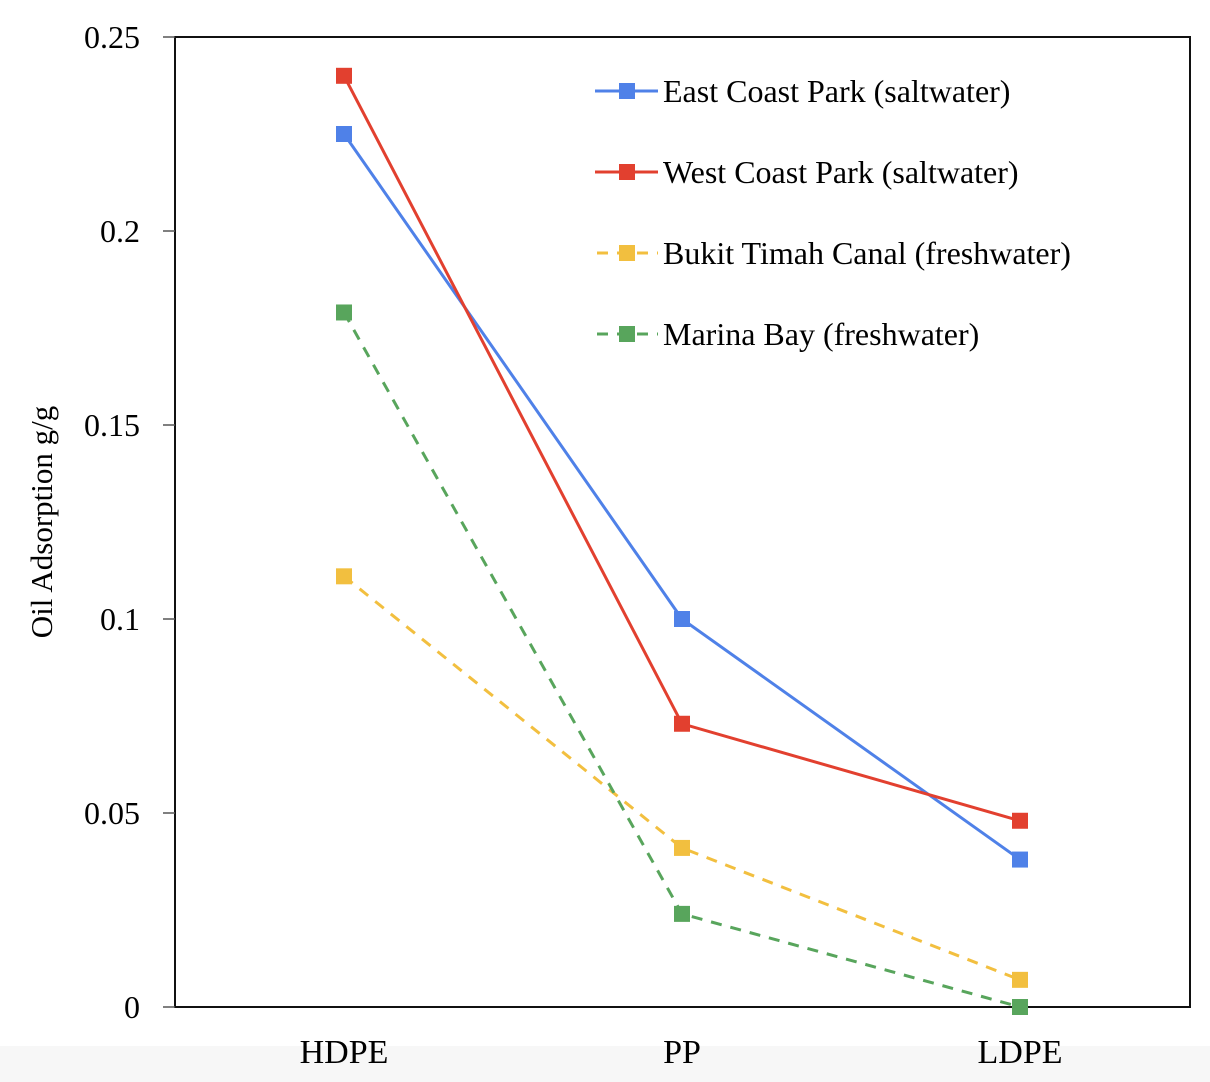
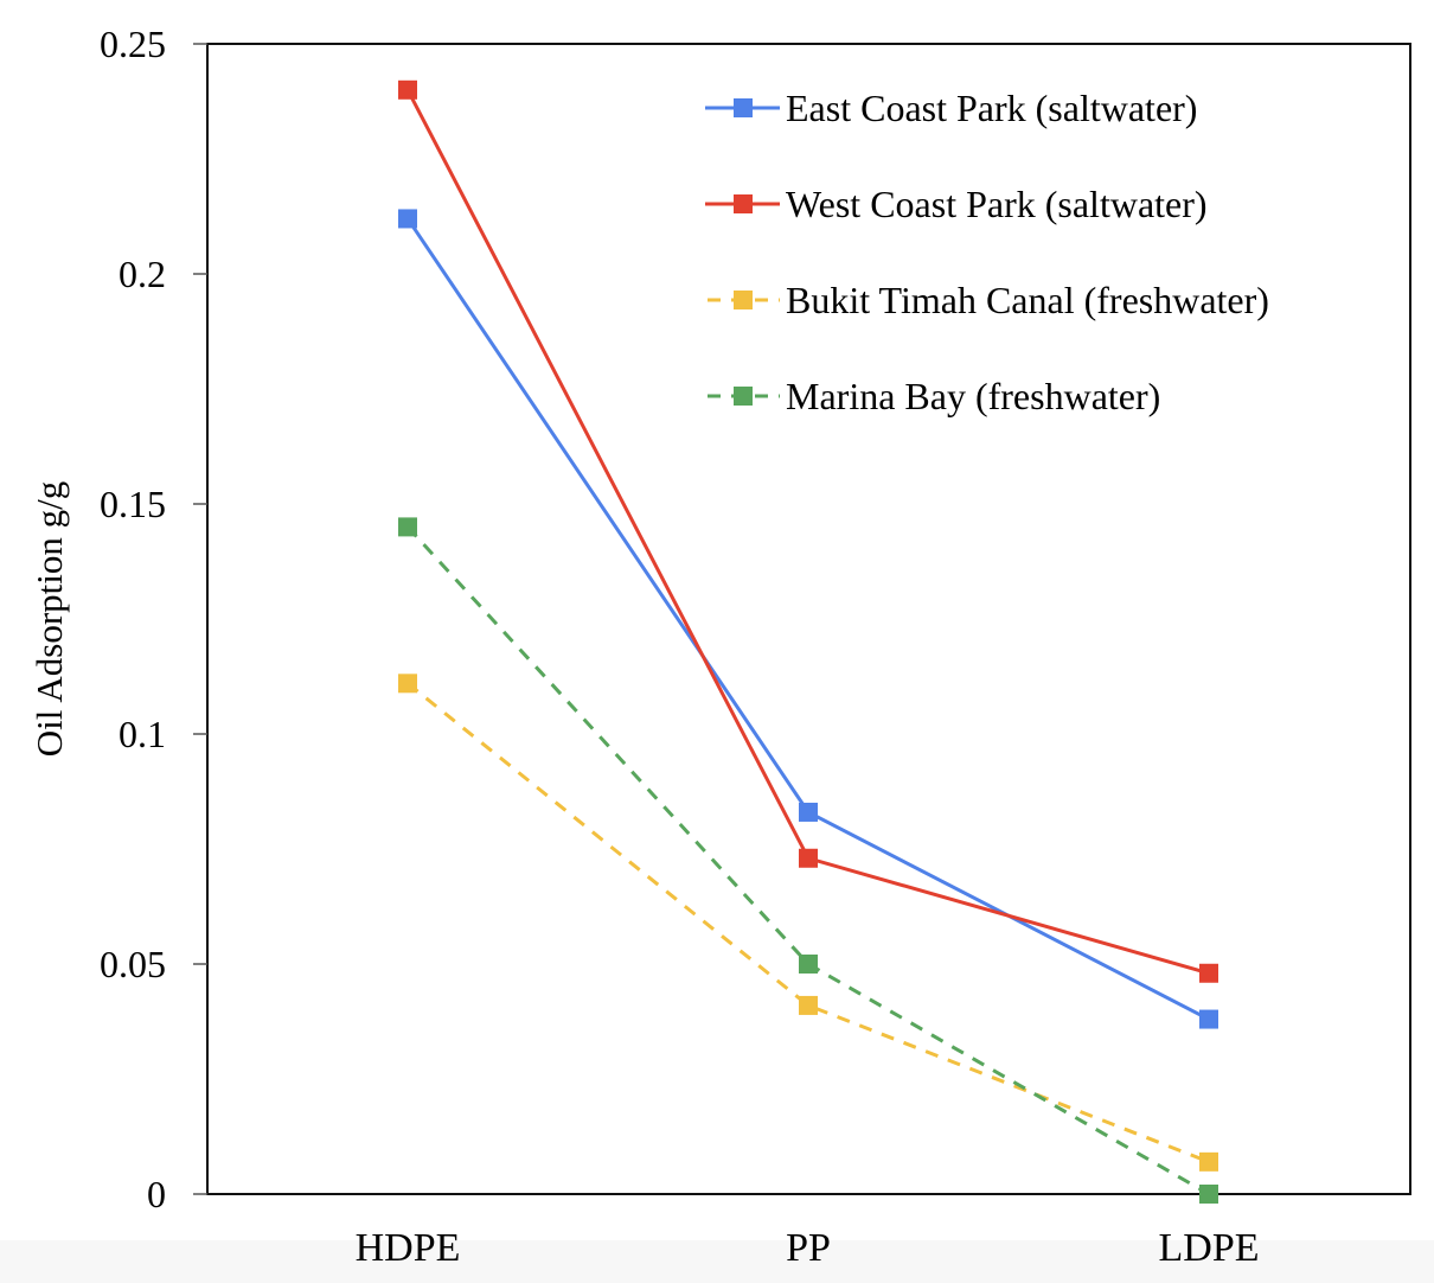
East Coast Park (saltwater)/HDPE: 0.225 -> 0.212
Marina Bay (freshwater)/HDPE: 0.179 -> 0.145
East Coast Park (saltwater)/PP: 0.100 -> 0.083
Marina Bay (freshwater)/PP: 0.024 -> 0.050
